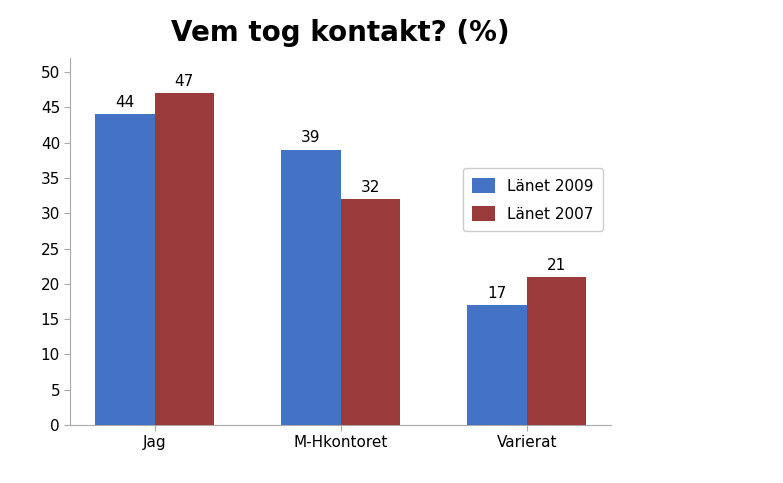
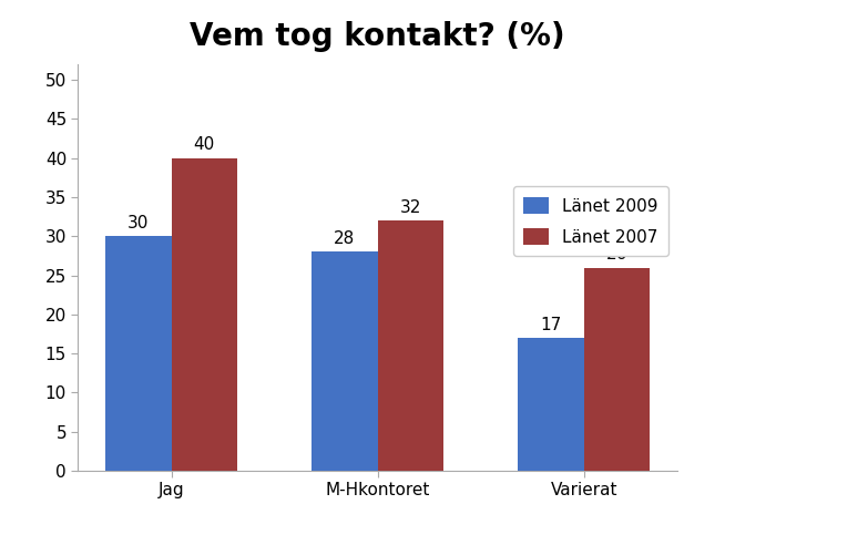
Länet 2009/Jag: 44 -> 30
Länet 2007/Jag: 47 -> 40
Länet 2009/M-Hkontoret: 39 -> 28
Länet 2007/Varierat: 21 -> 26
